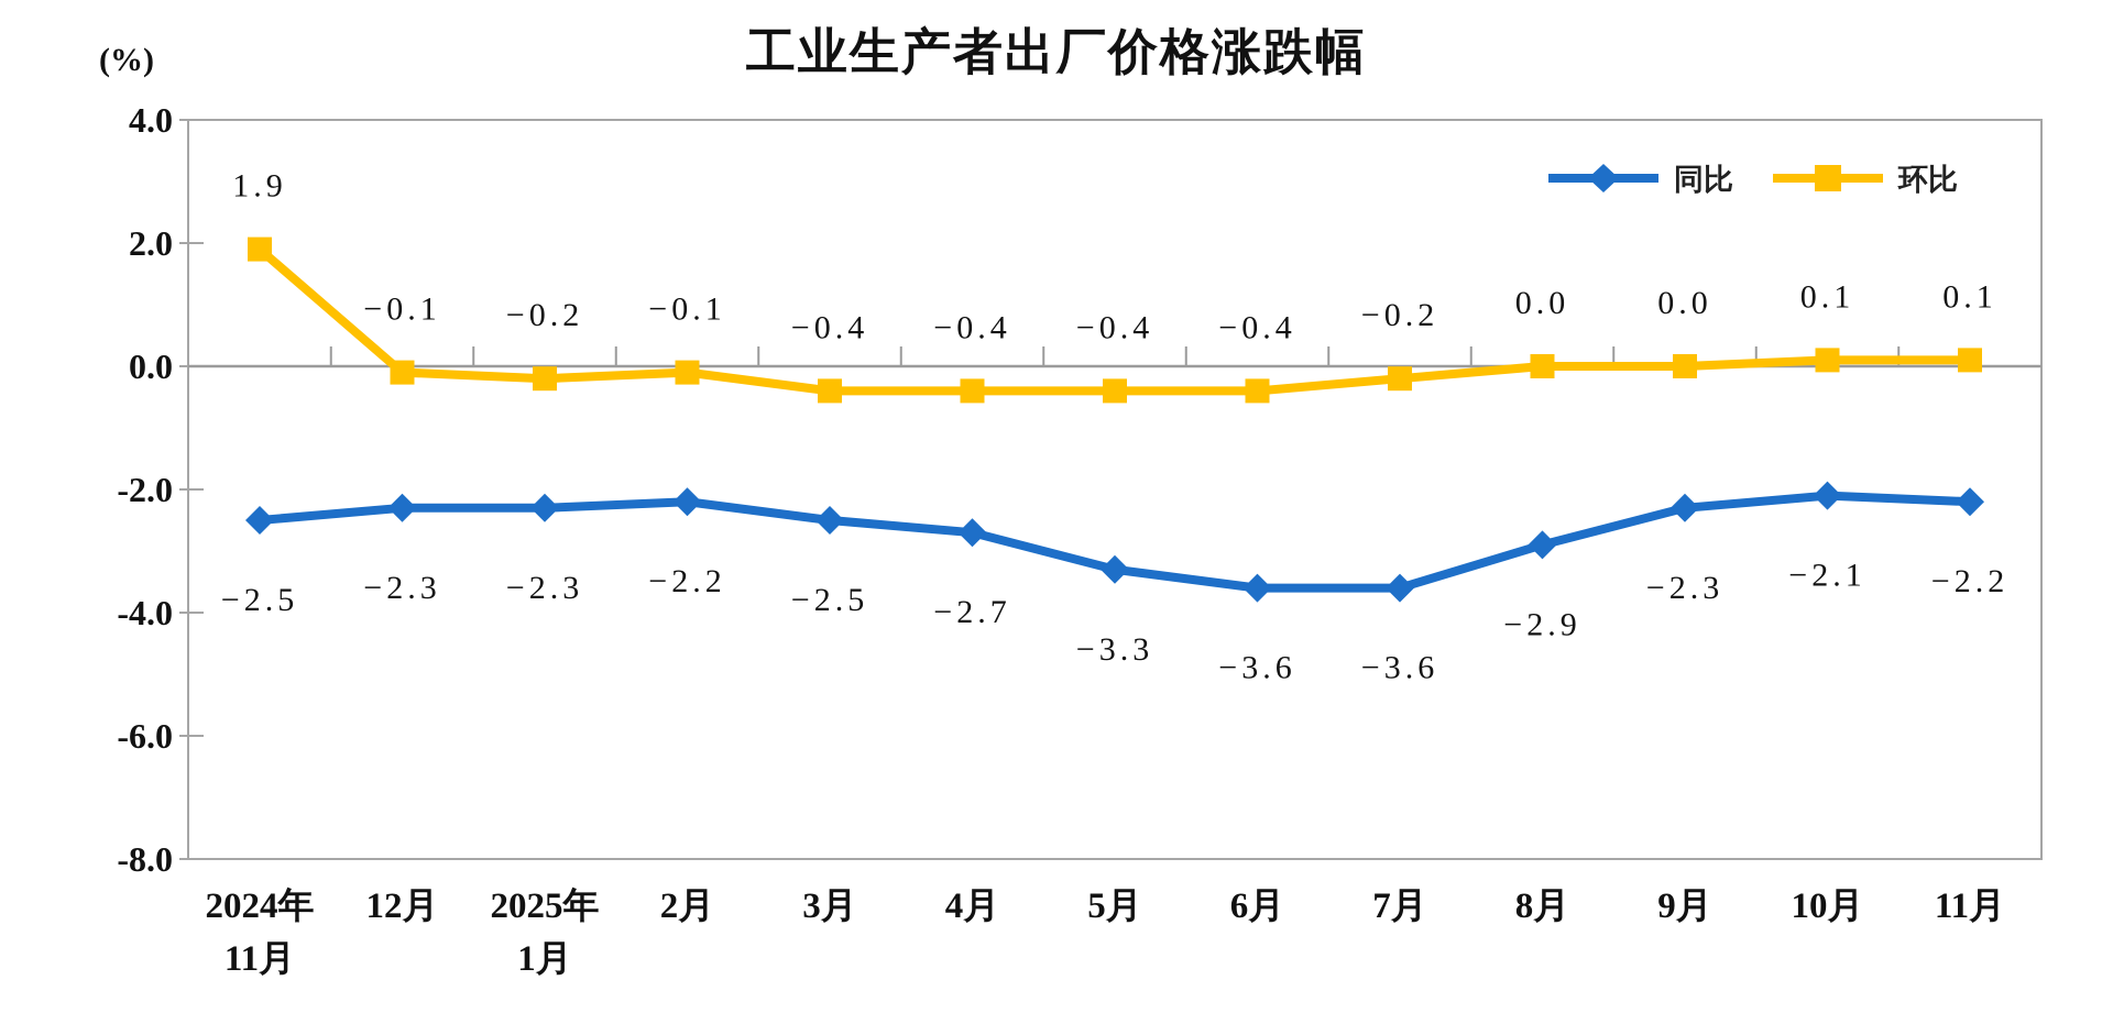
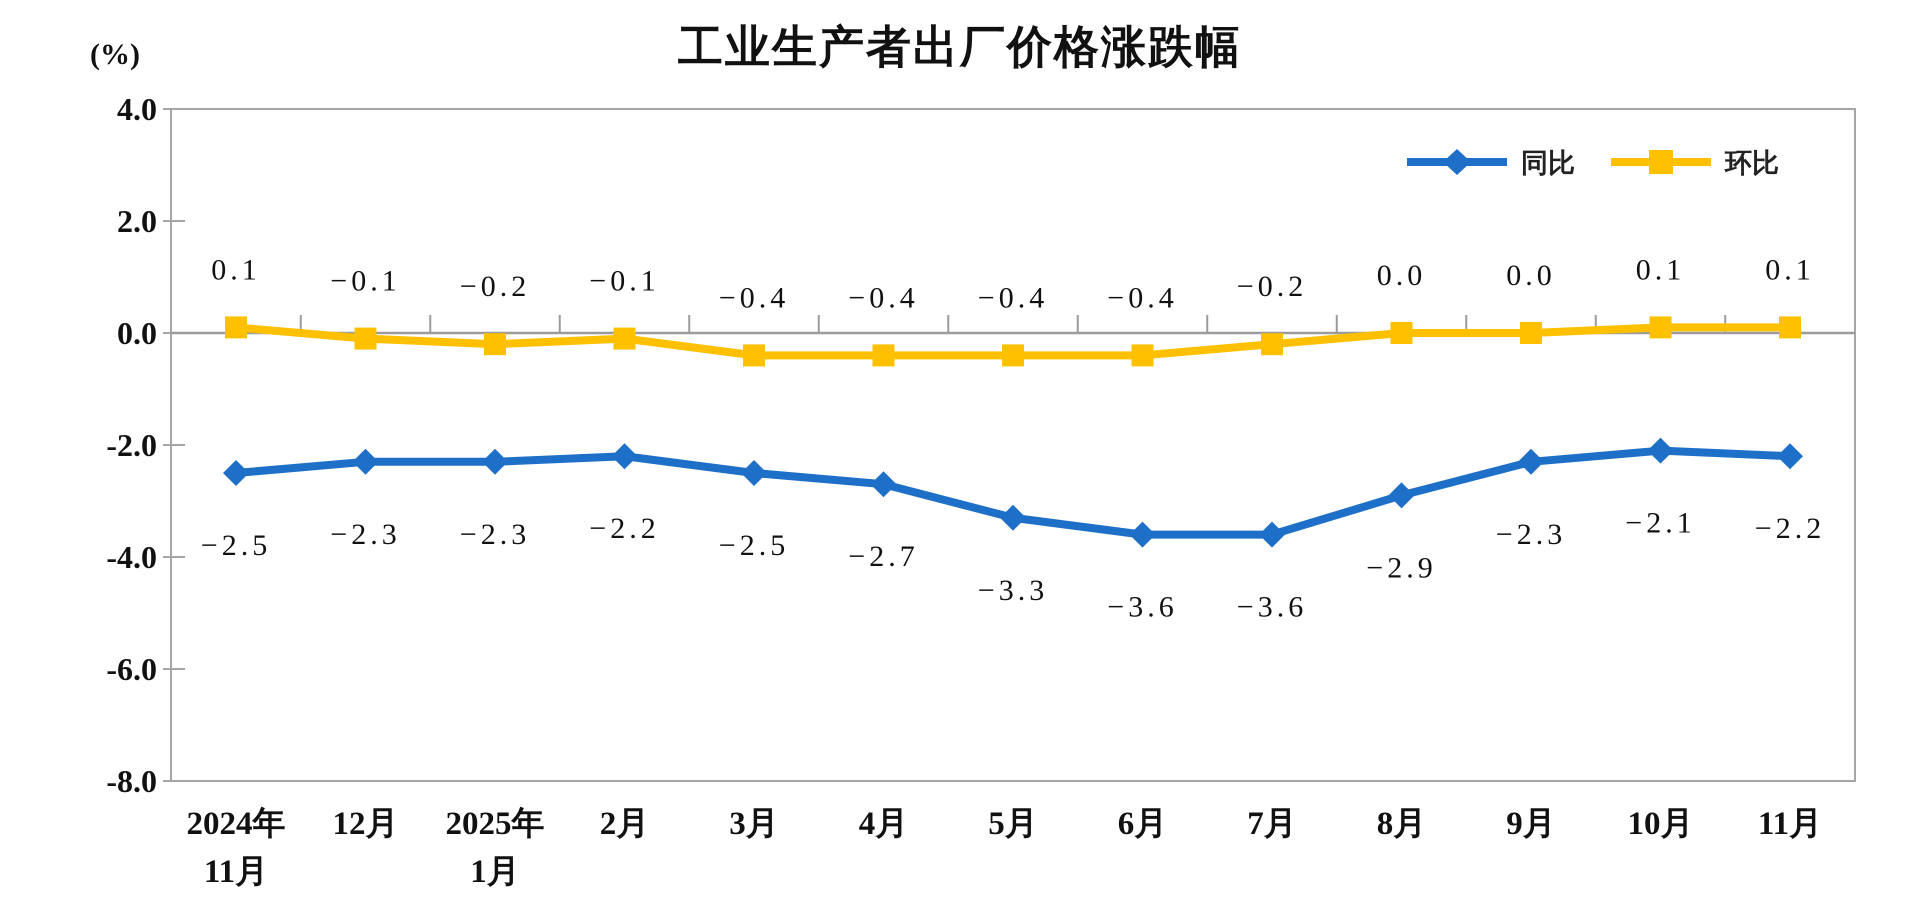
环比/2024年 11月: 1.9 -> 0.1
